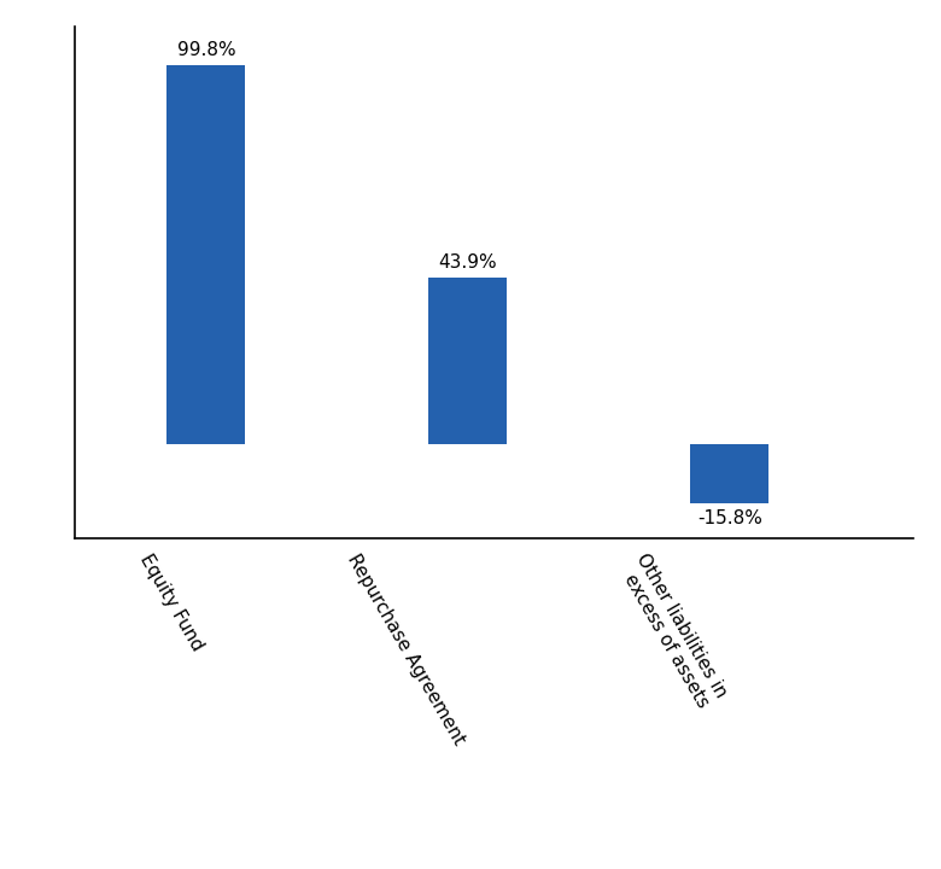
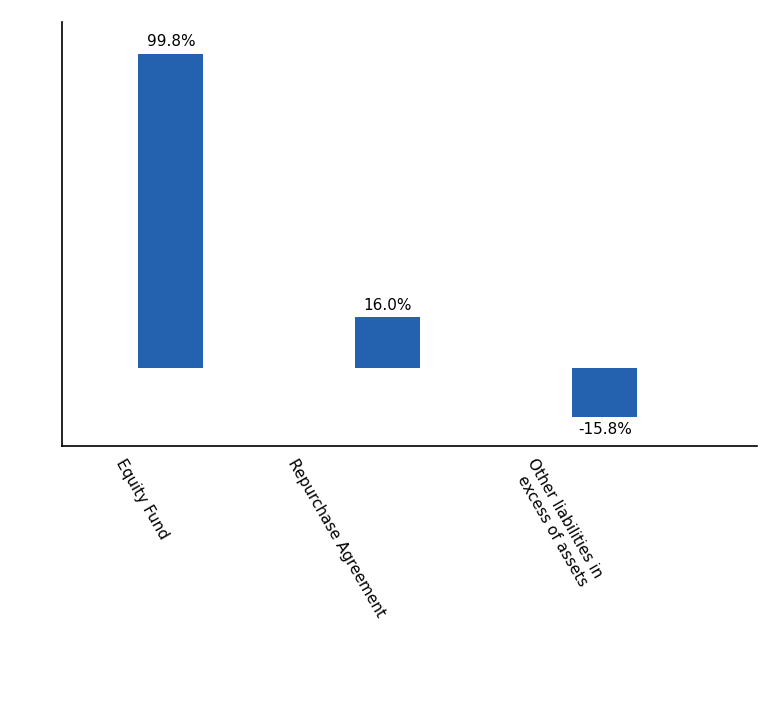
Repurchase Agreement: 43.9% -> 16.0%
